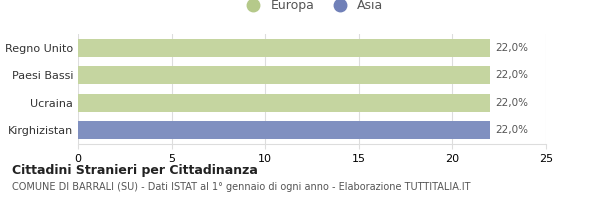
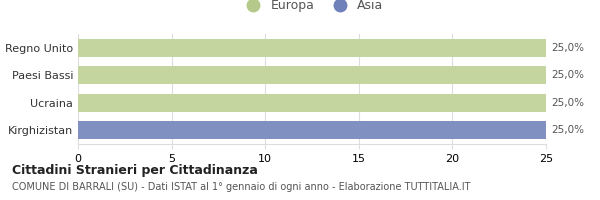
Regno Unito: 22,0% -> 25,0%
Paesi Bassi: 22,0% -> 25,0%
Ucraina: 22,0% -> 25,0%
Kirghizistan: 22,0% -> 25,0%
